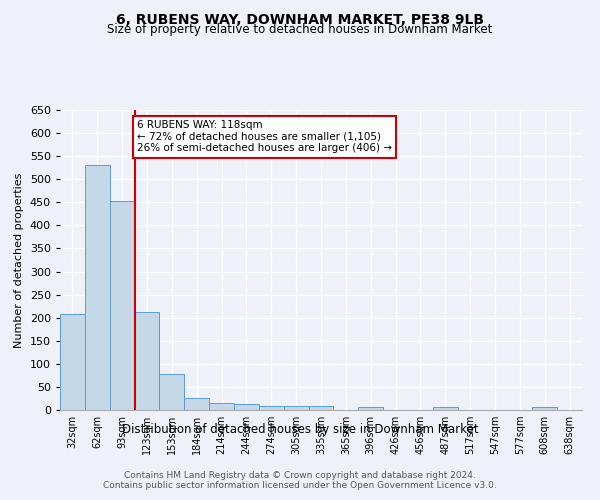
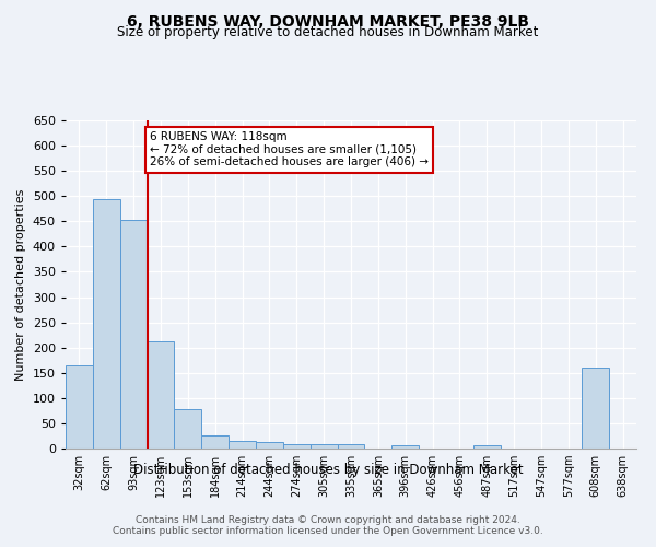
32sqm: 207 -> 165
62sqm: 530 -> 495
608sqm: 7 -> 160
